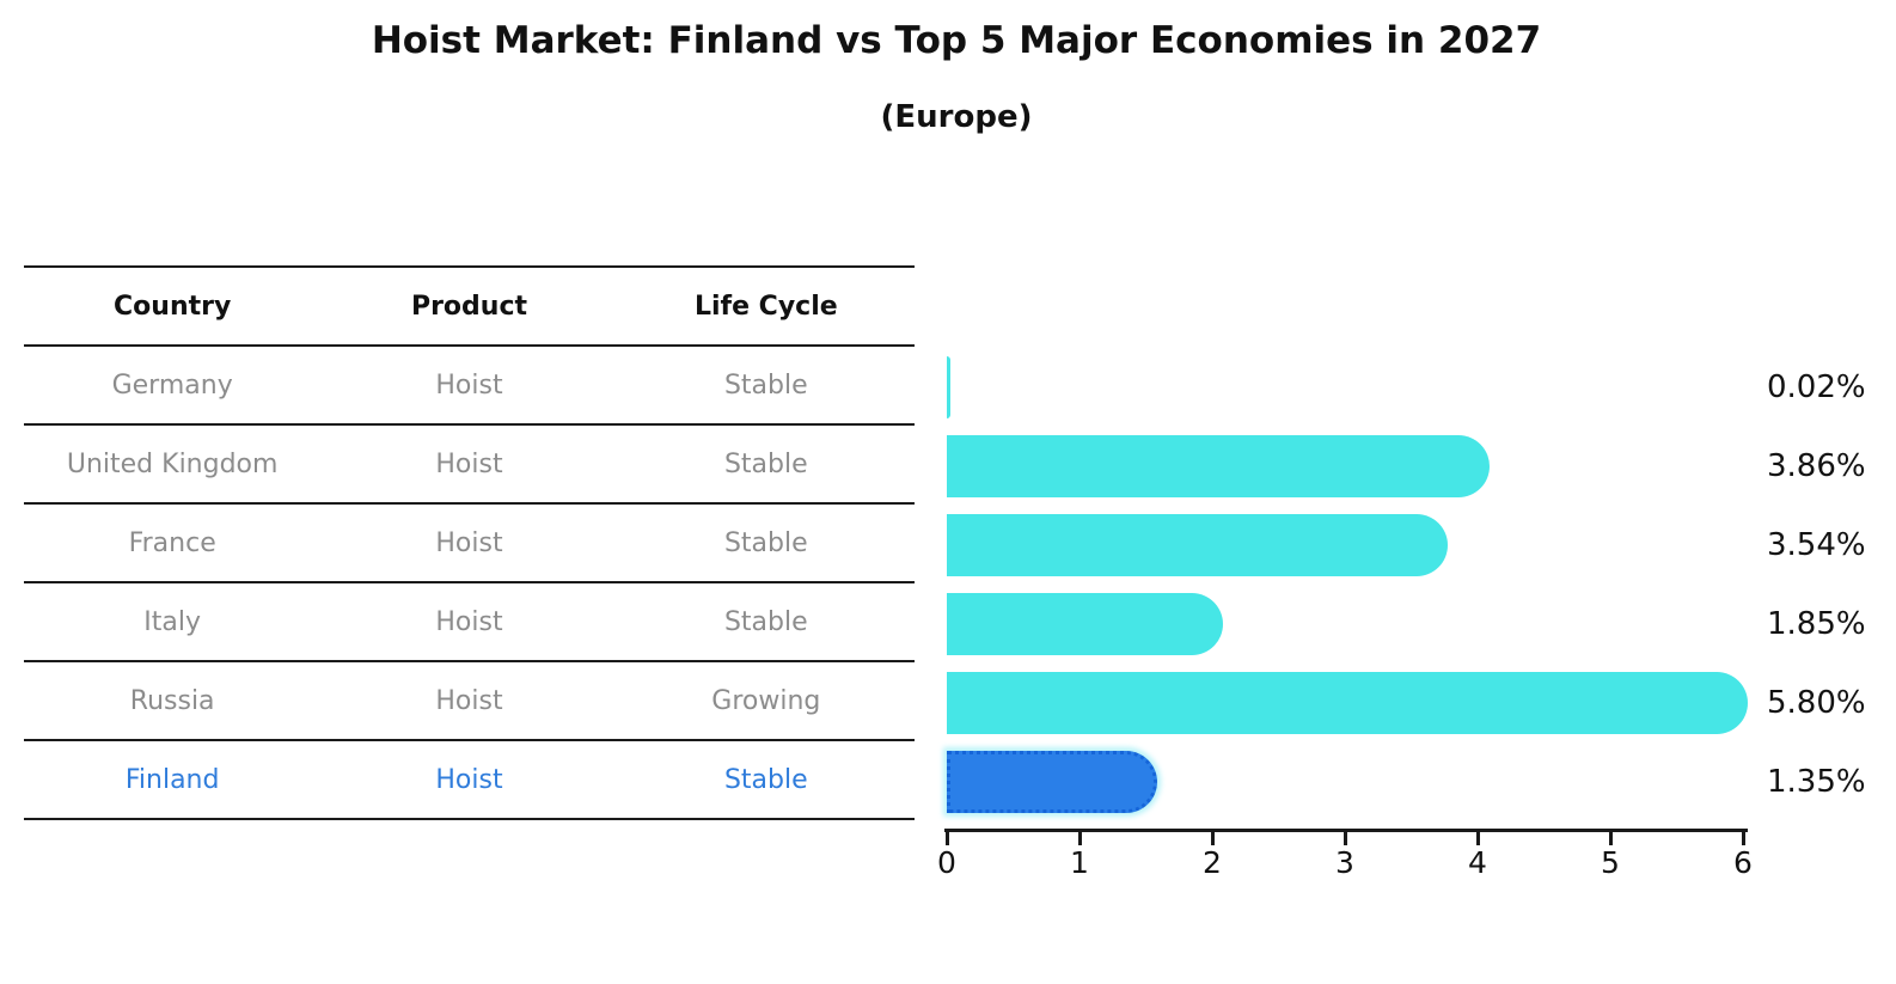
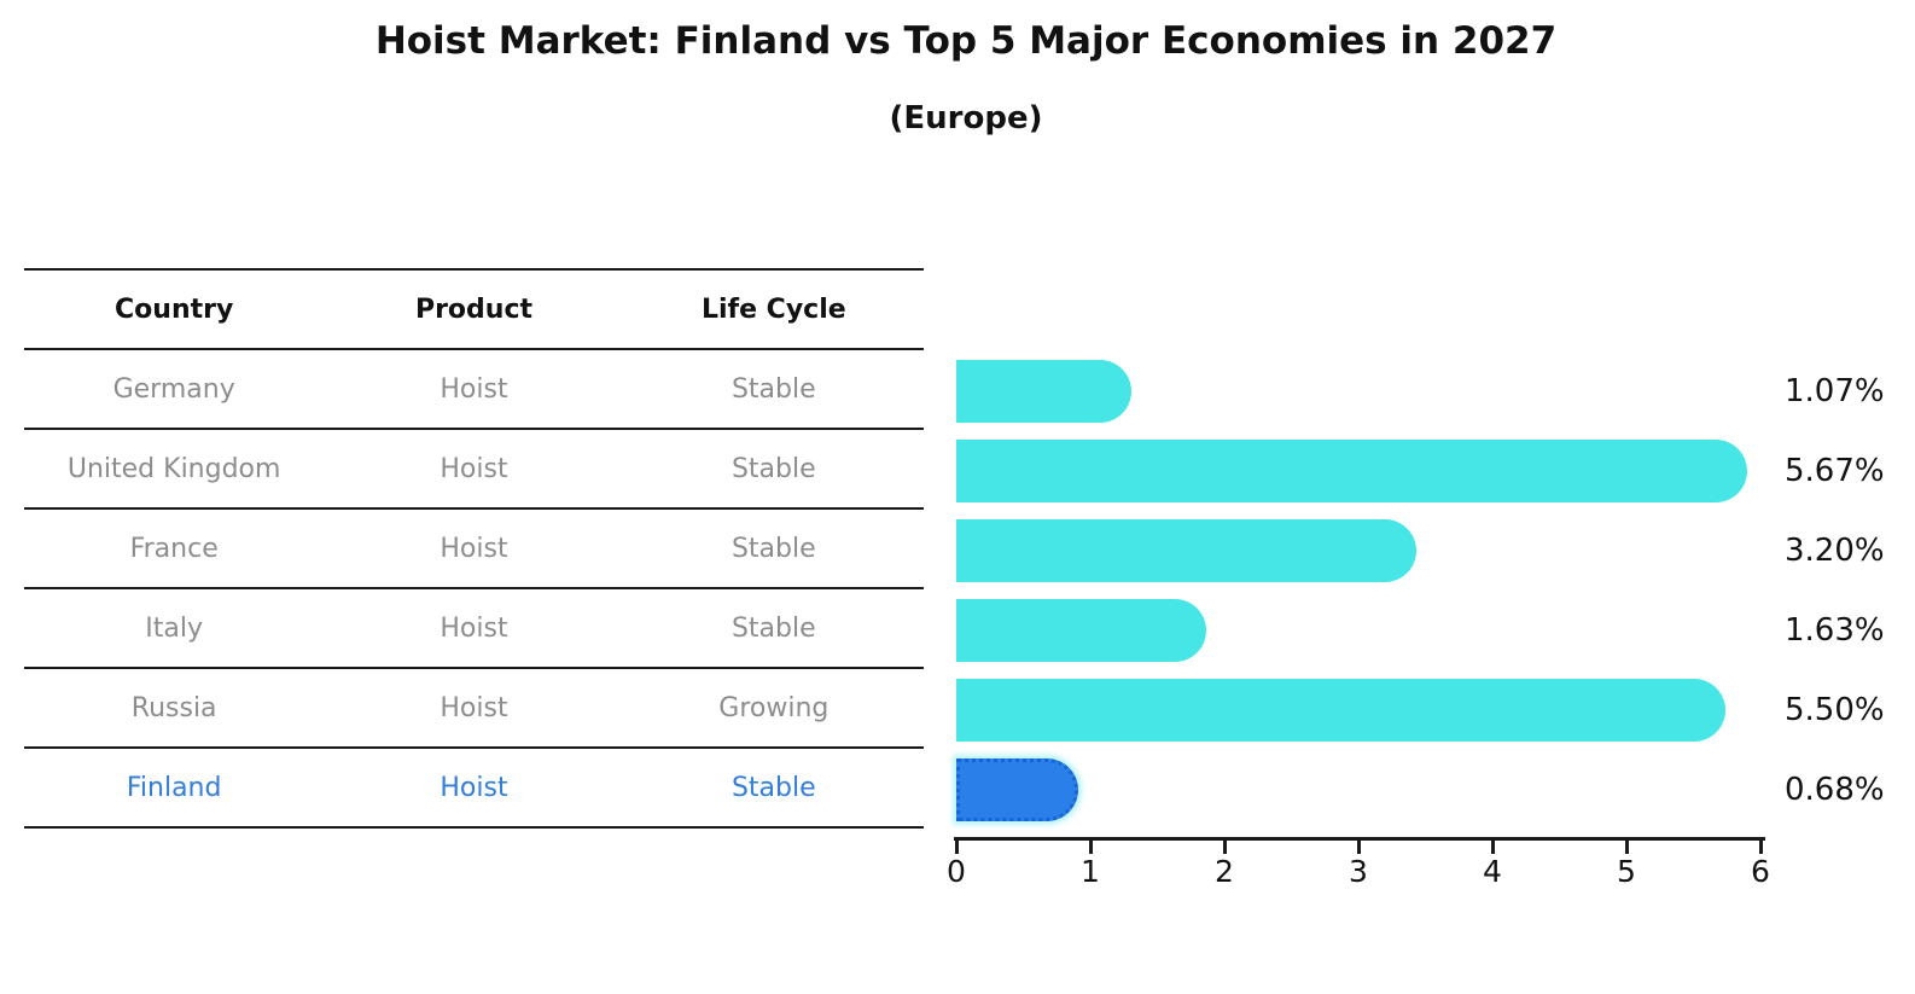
Germany: 0.02% -> 1.07%
United Kingdom: 3.86% -> 5.67%
France: 3.54% -> 3.20%
Italy: 1.85% -> 1.63%
Russia: 5.80% -> 5.50%
Finland: 1.35% -> 0.68%
